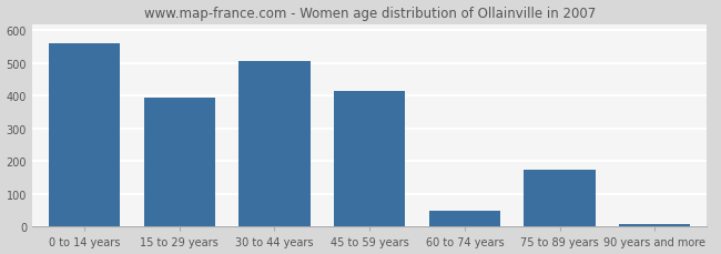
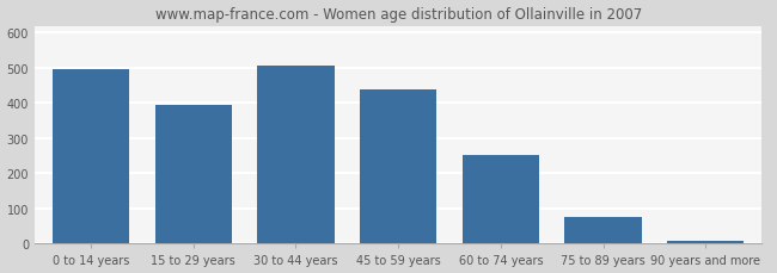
0 to 14 years: 560 -> 496
45 to 59 years: 415 -> 437
60 to 74 years: 50 -> 252
75 to 89 years: 175 -> 75
